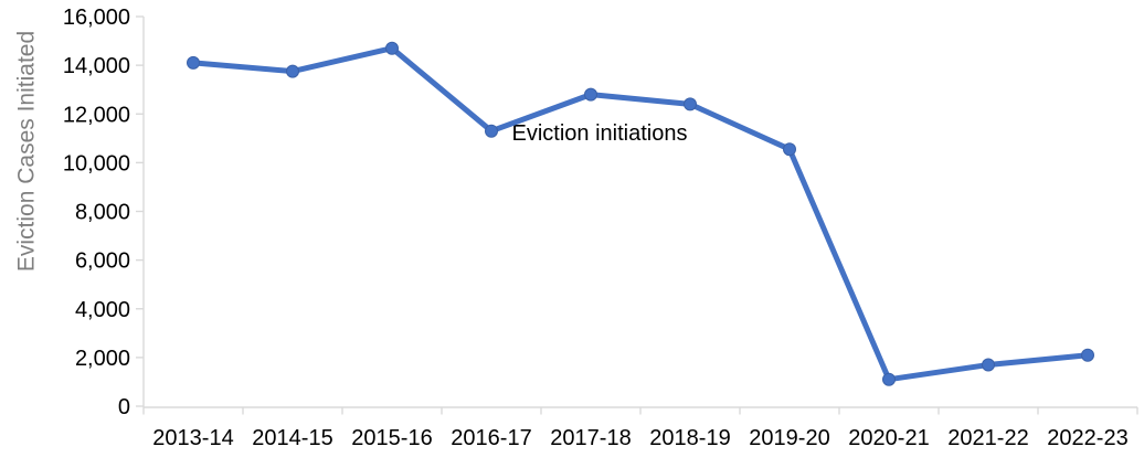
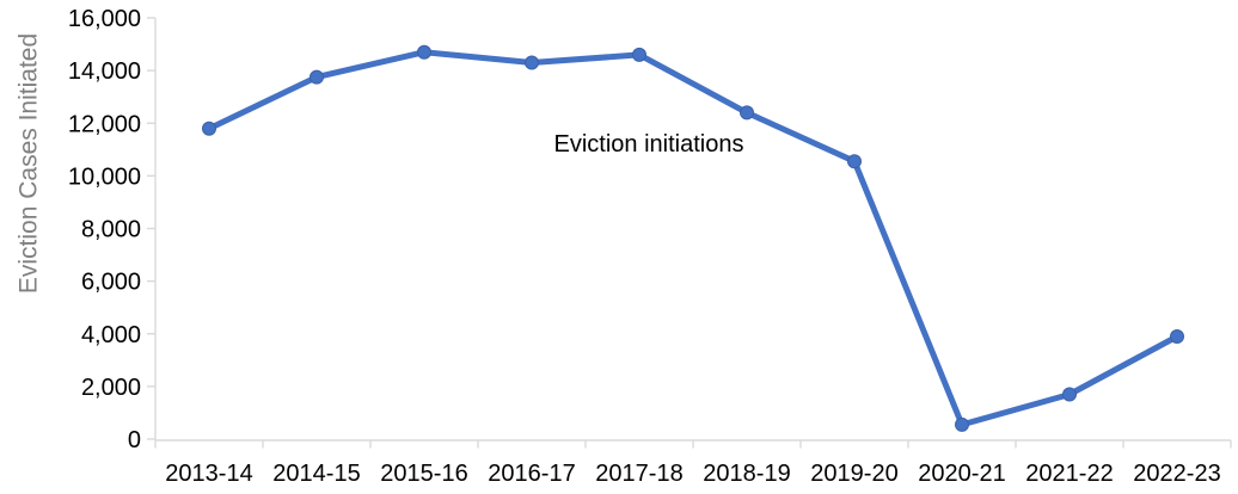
2013-14: 14100 -> 11800
2016-17: 11300 -> 14300
2017-18: 12800 -> 14600
2020-21: 1100 -> 600
2022-23: 2100 -> 3900
